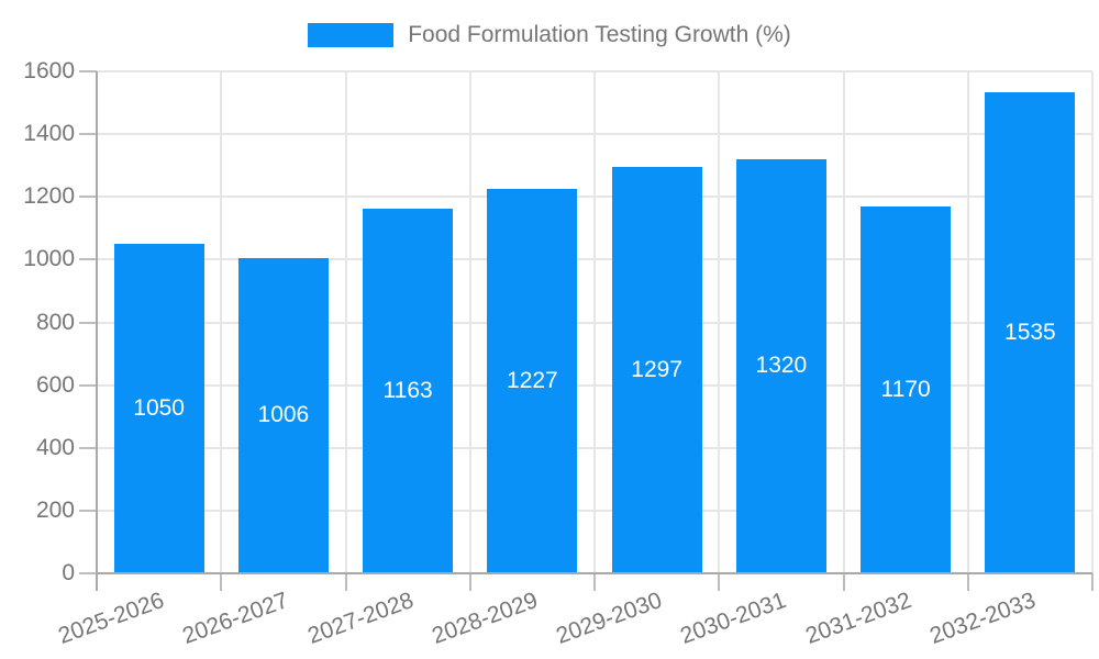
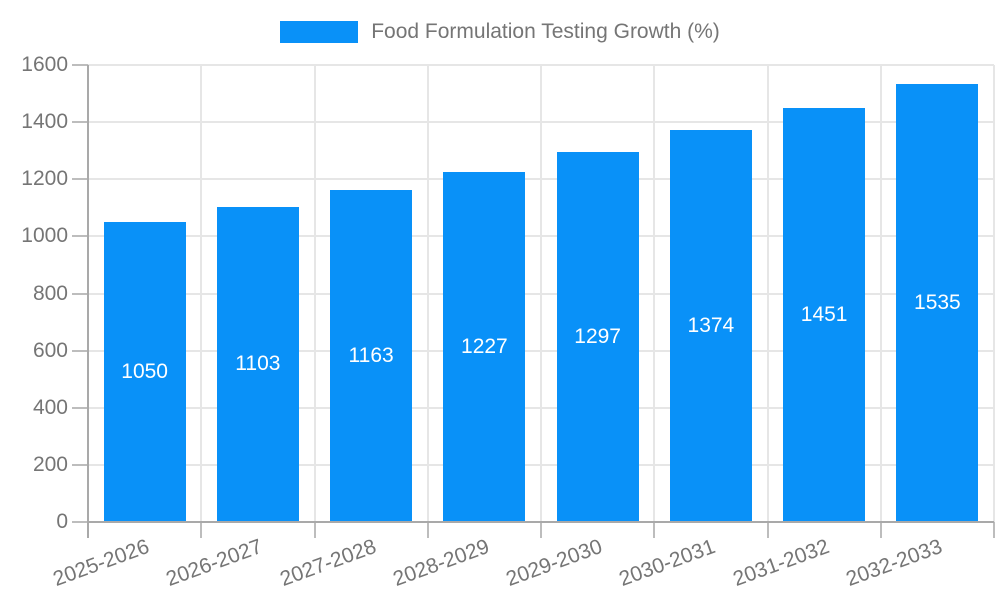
2026-2027: 1006 -> 1103
2030-2031: 1320 -> 1374
2031-2032: 1170 -> 1451
